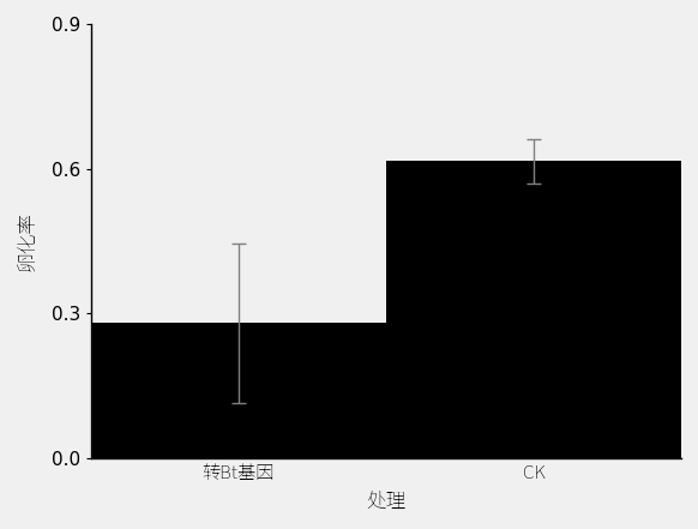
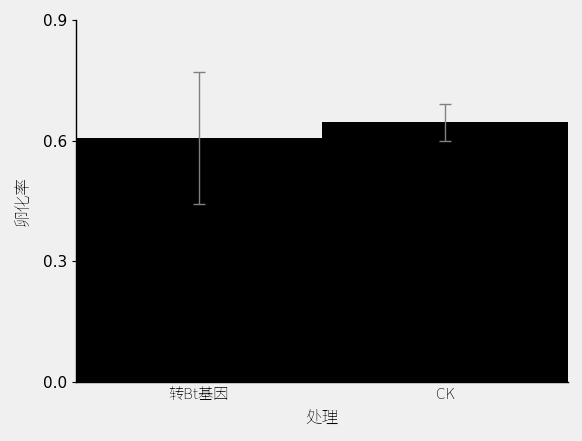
转Bt基因: 0.280 -> 0.606
CK: 0.615 -> 0.645
